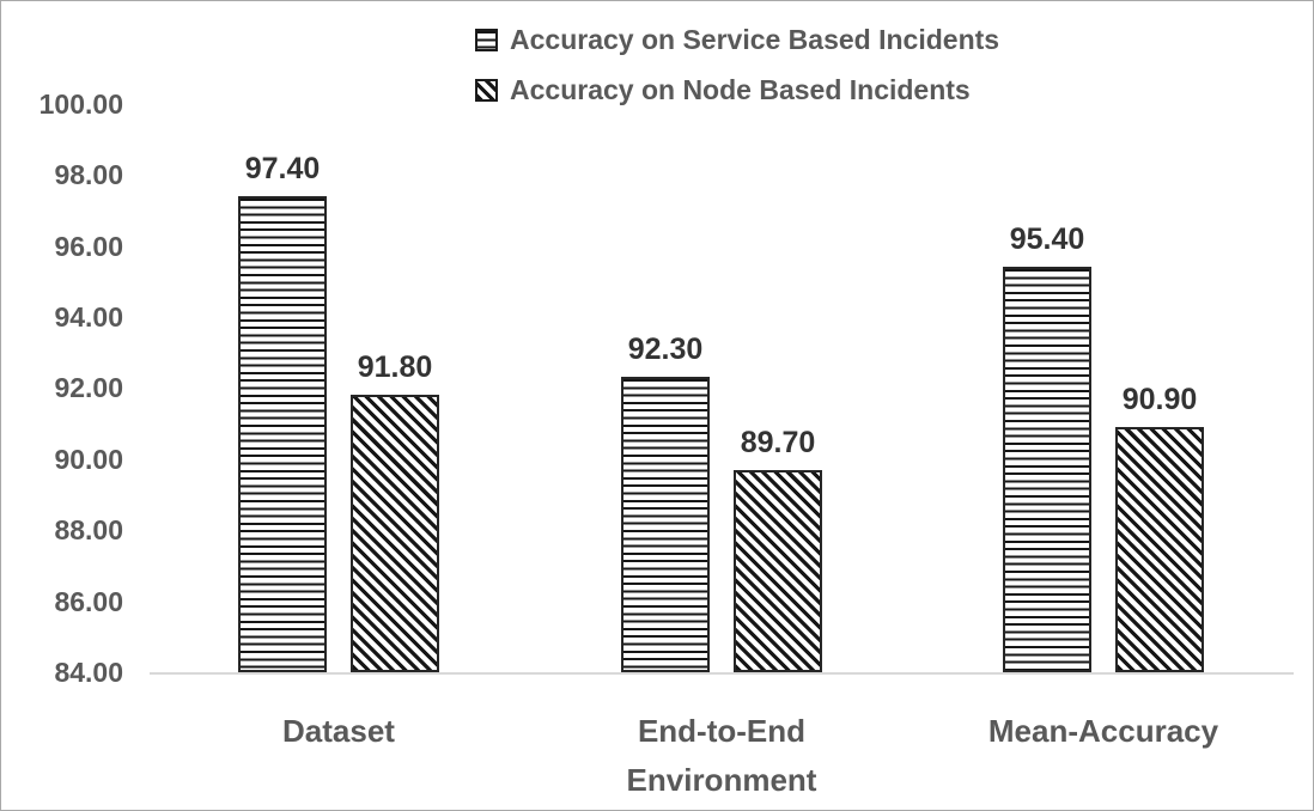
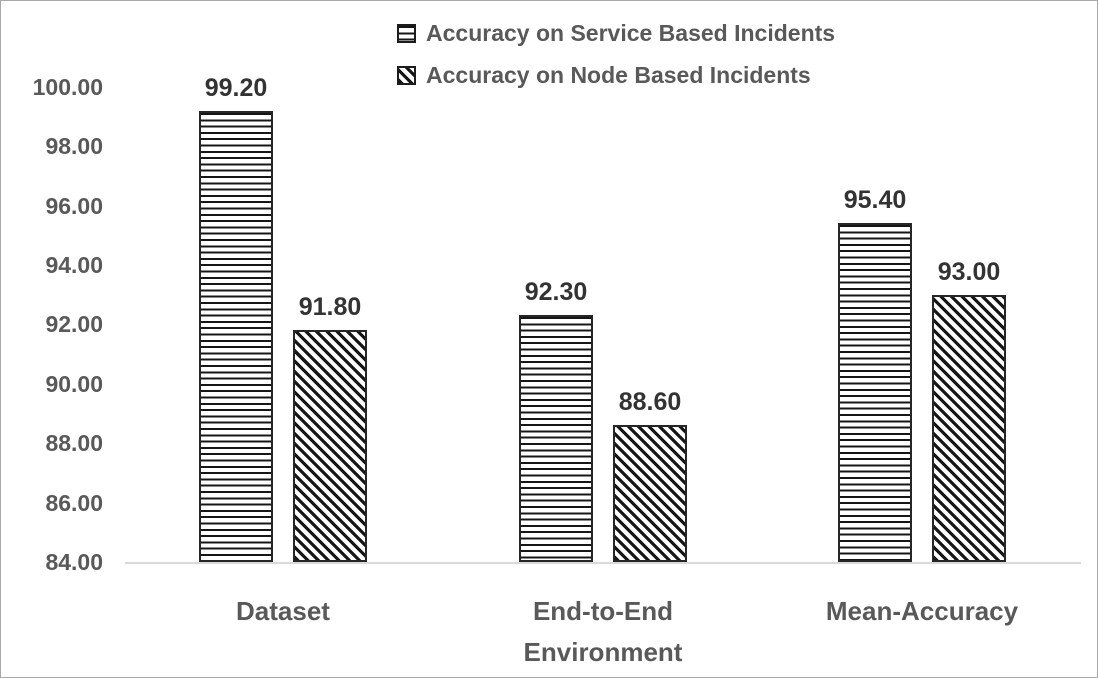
Accuracy on Service Based Incidents/Dataset: 97.40 -> 99.20
Accuracy on Node Based Incidents/End-to-End Environment: 89.70 -> 88.60
Accuracy on Node Based Incidents/Mean-Accuracy: 90.90 -> 93.00
